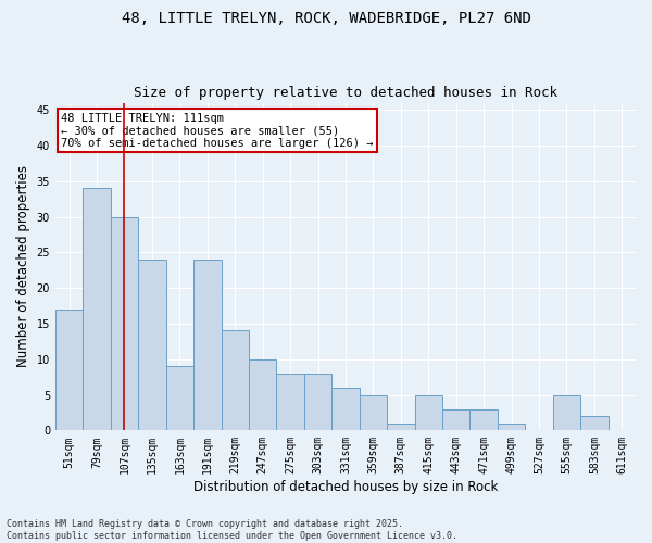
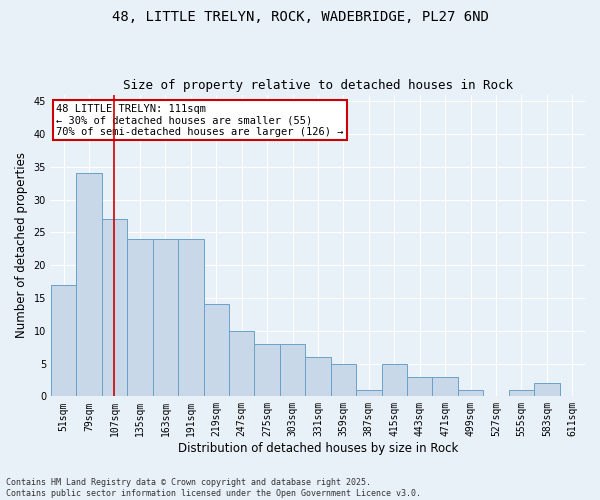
107sqm: 30 -> 27
163sqm: 9 -> 24
555sqm: 5 -> 1
